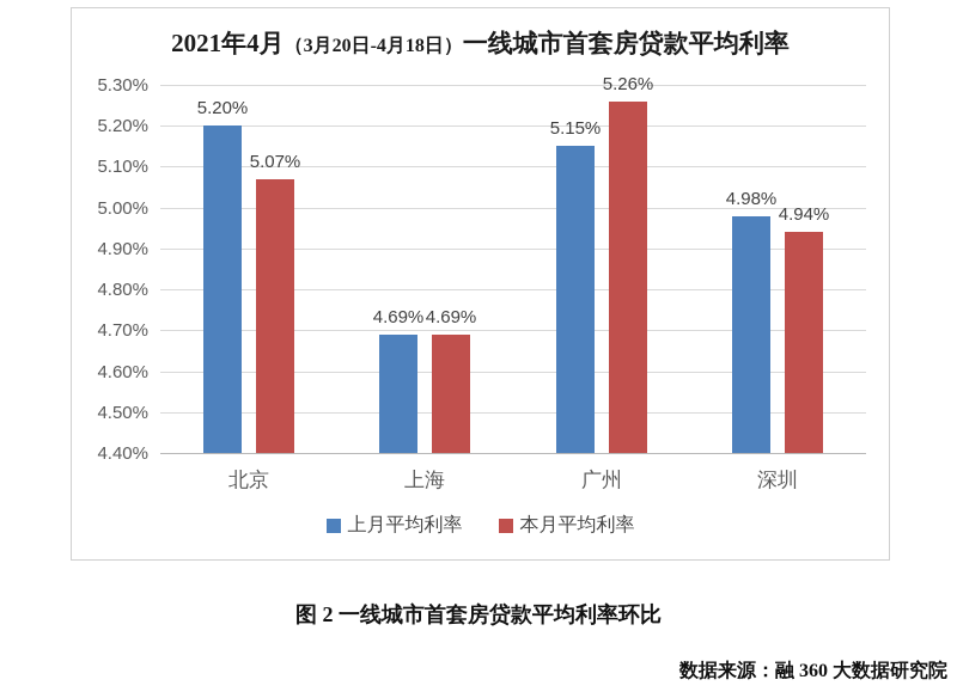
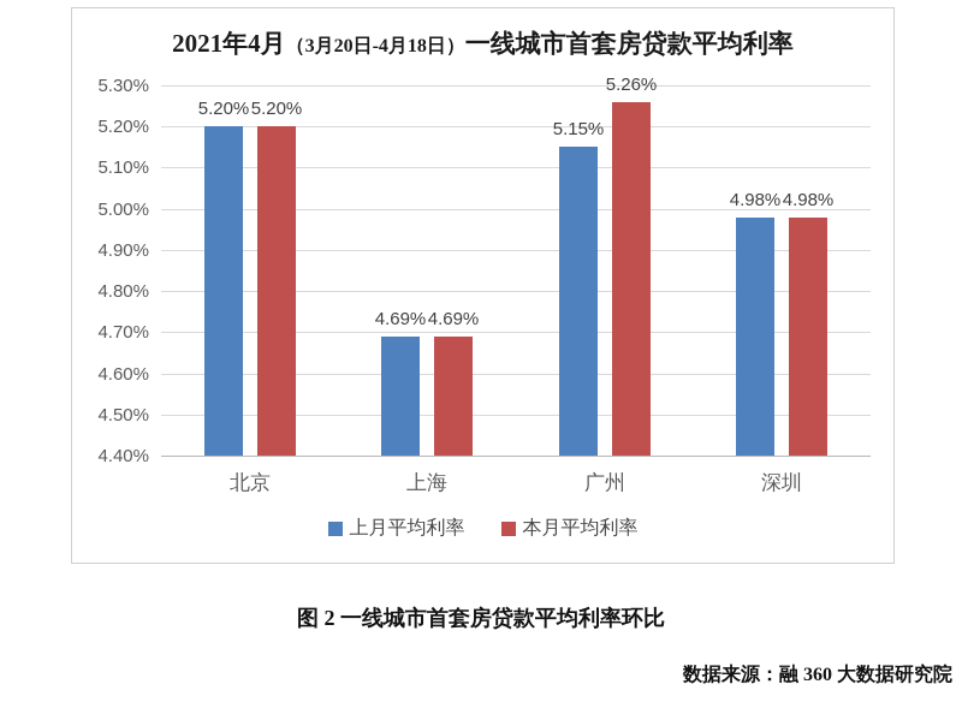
本月平均利率/北京: 5.07% -> 5.20%
本月平均利率/深圳: 4.94% -> 4.98%
